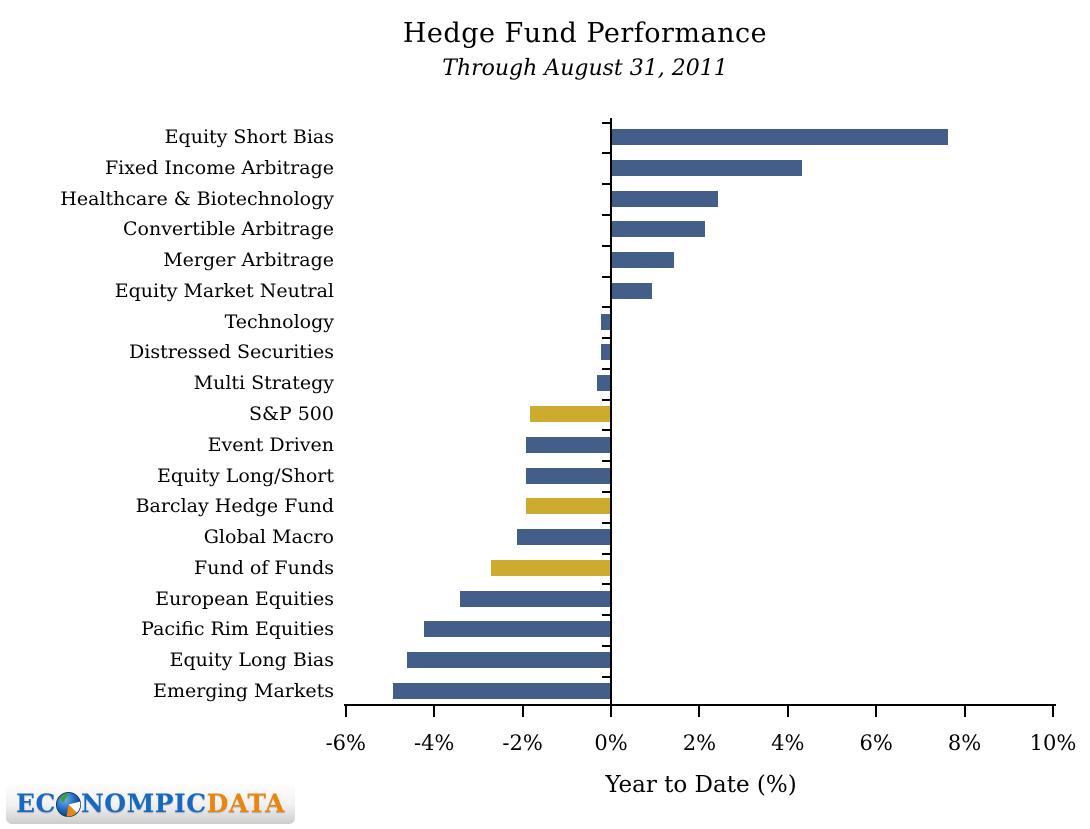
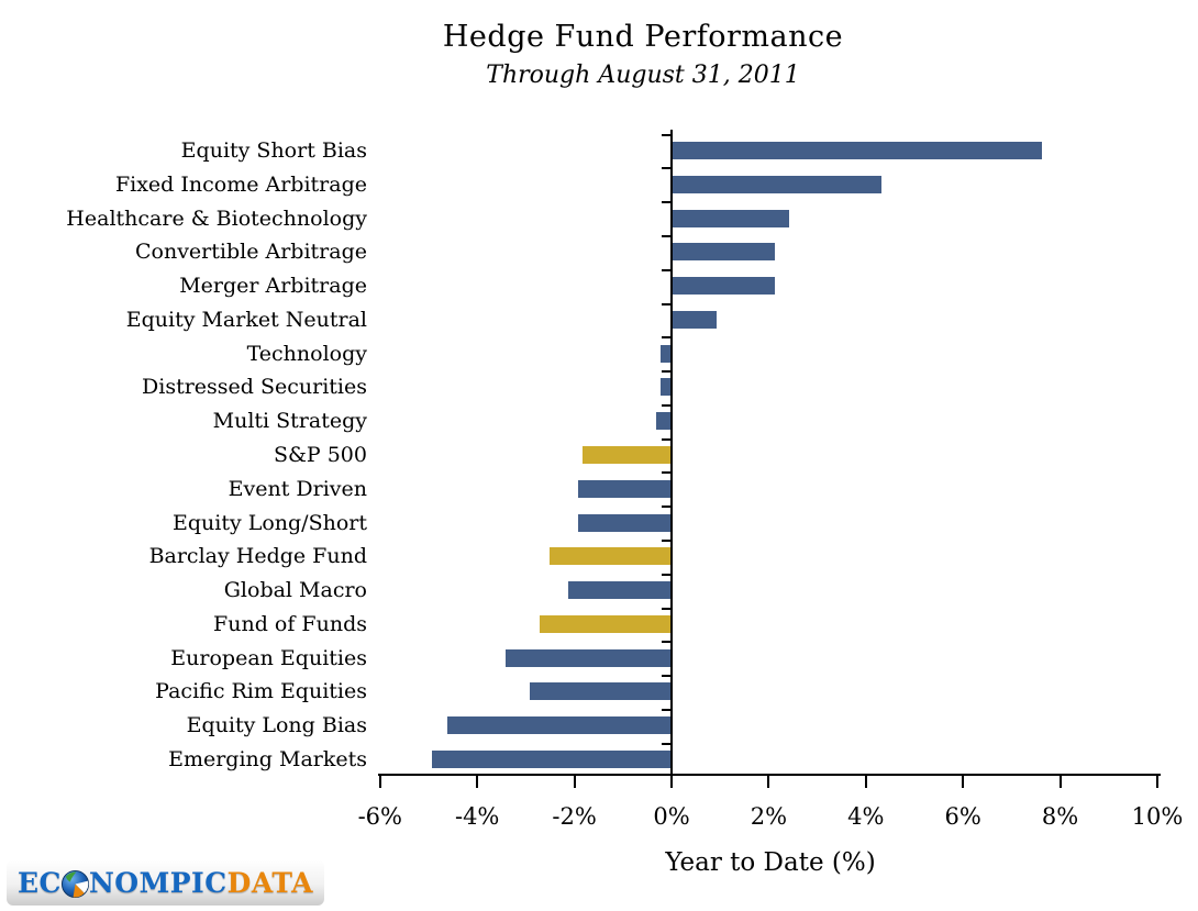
Merger Arbitrage: 1.4% -> 2.1%
Barclay Hedge Fund: -1.9% -> -2.5%
Pacific Rim Equities: -4.2% -> -2.9%
